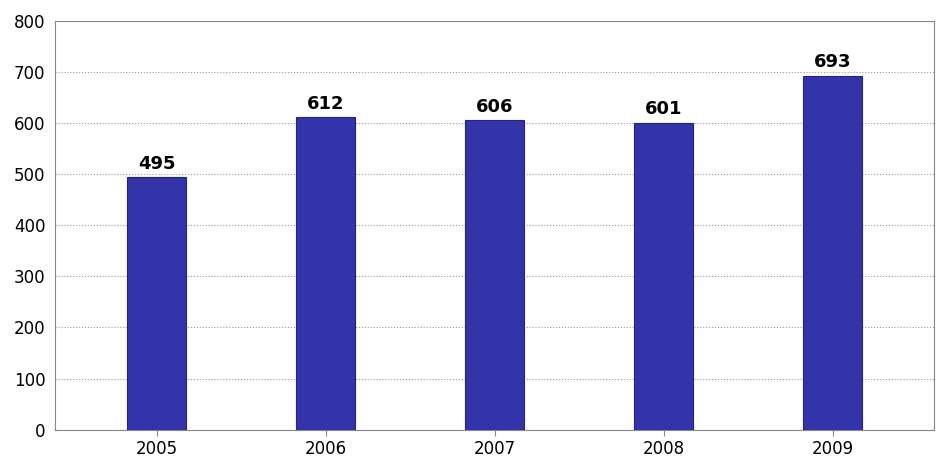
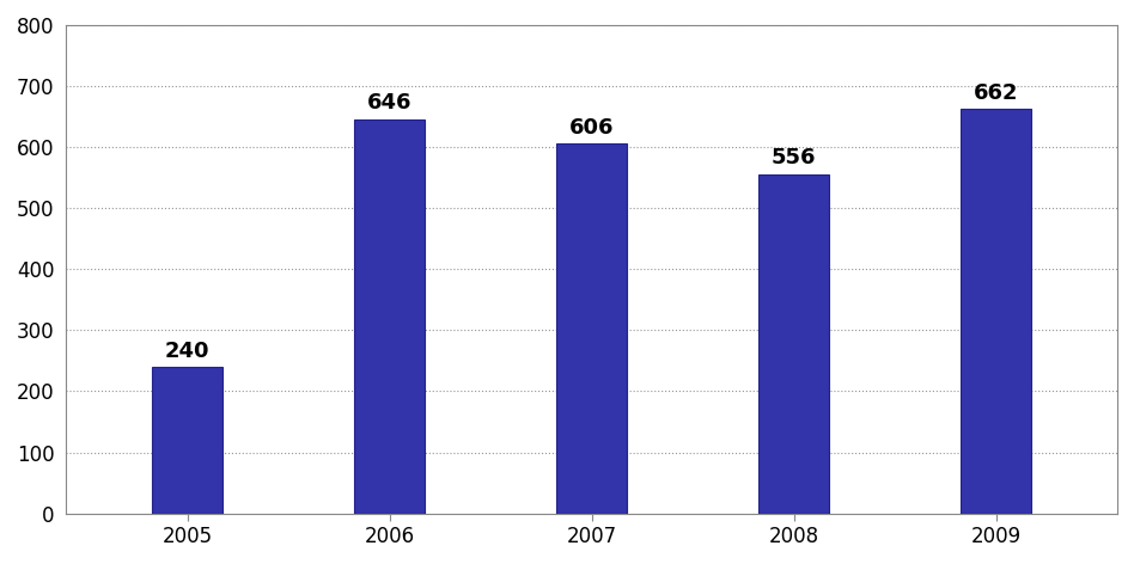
2005: 495 -> 240
2006: 612 -> 646
2008: 601 -> 556
2009: 693 -> 662
